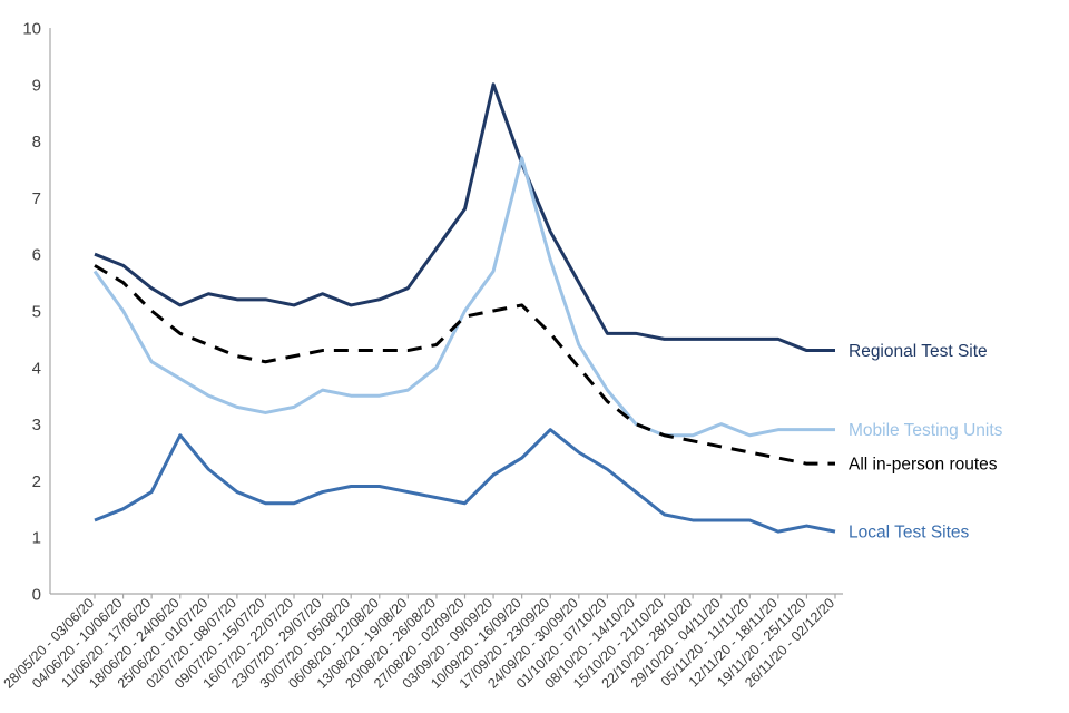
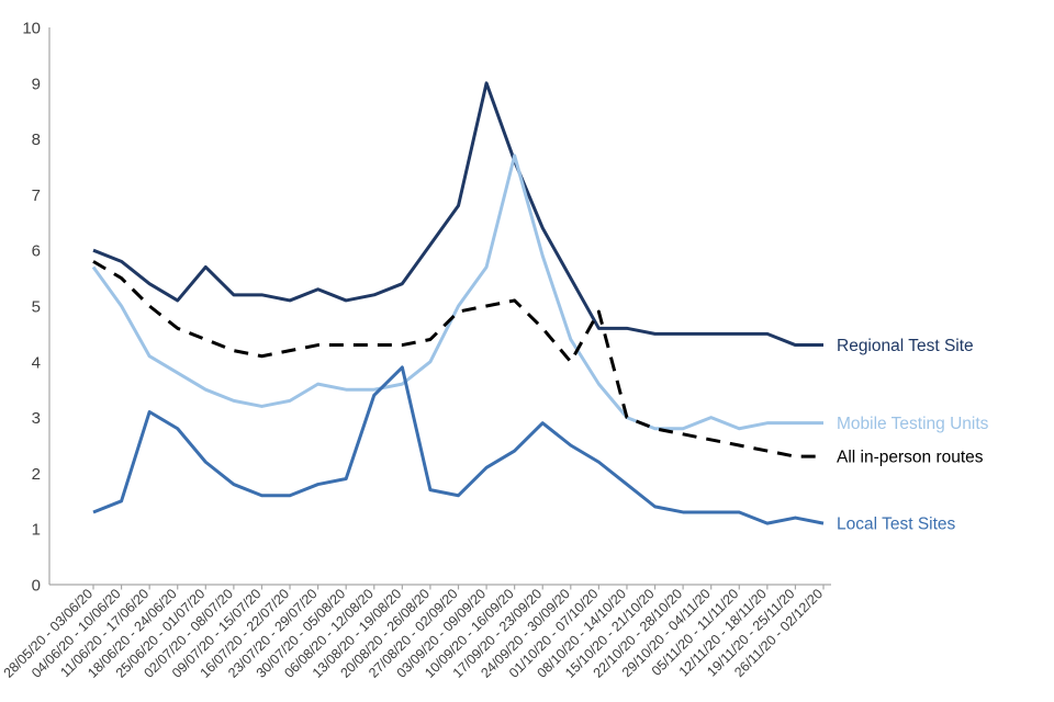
Local Test Sites/11/06/20 - 17/06/20: 1.8 -> 3.1
Regional Test Site/25/06/20 - 01/07/20: 5.3 -> 5.7
Local Test Sites/06/08/20 - 12/08/20: 1.9 -> 3.4
Local Test Sites/13/08/20 - 19/08/20: 1.8 -> 3.9
All in-person routes/01/10/20 - 07/10/20: 3.4 -> 4.9
